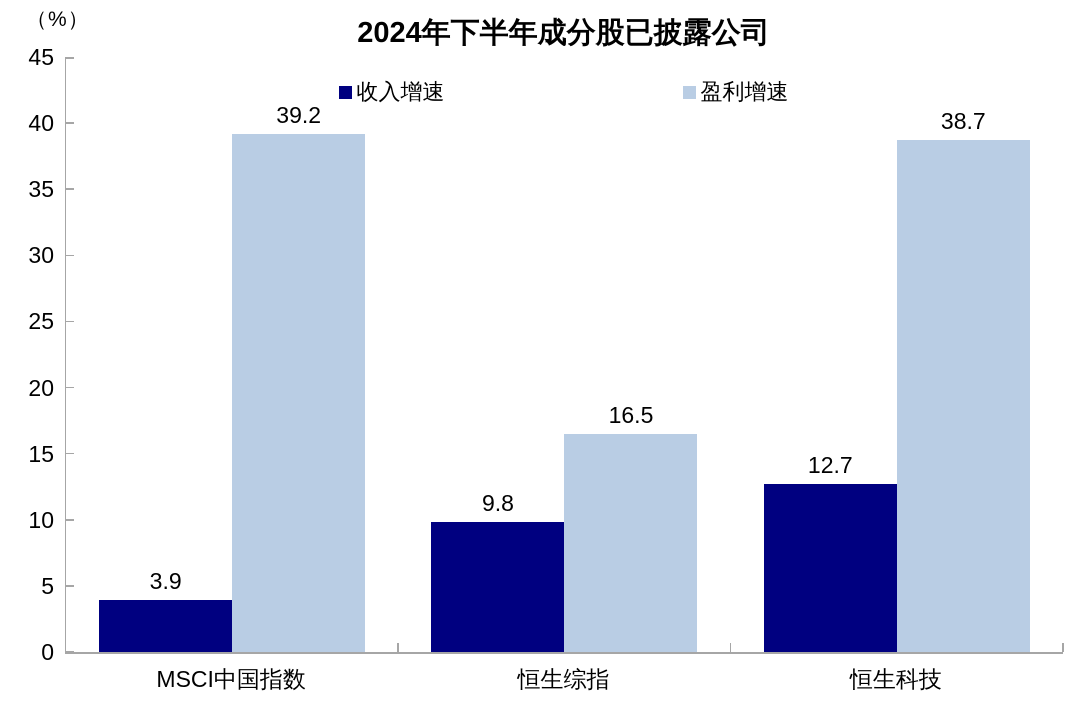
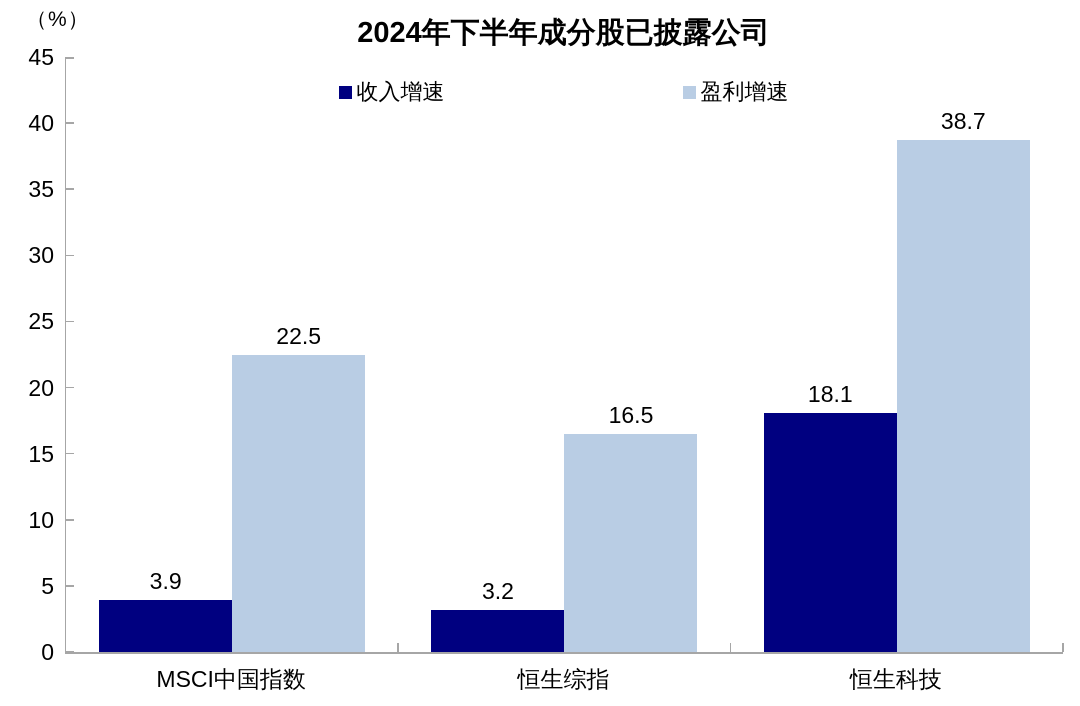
盈利增速/MSCI中国指数: 39.2 -> 22.5
收入增速/恒生综指: 9.8 -> 3.2
收入增速/恒生科技: 12.7 -> 18.1
